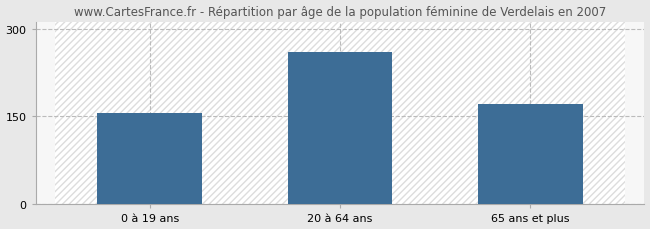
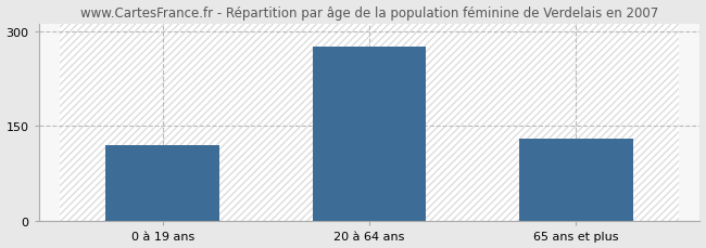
0 à 19 ans: 156 -> 120
20 à 64 ans: 260 -> 275
65 ans et plus: 172 -> 130
